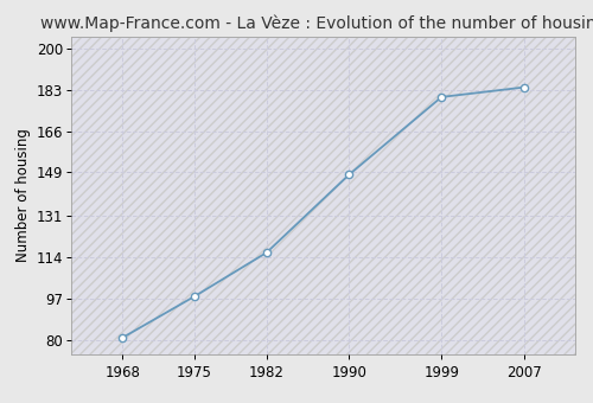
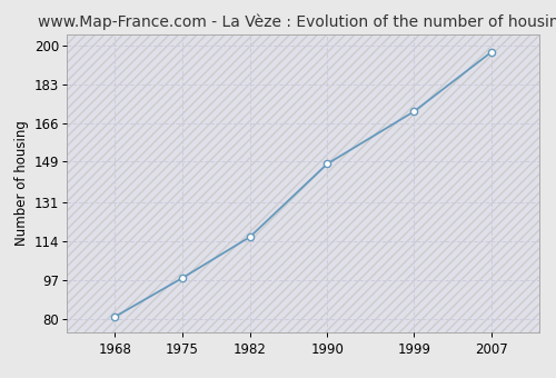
1999: 180 -> 171
2007: 184 -> 197
